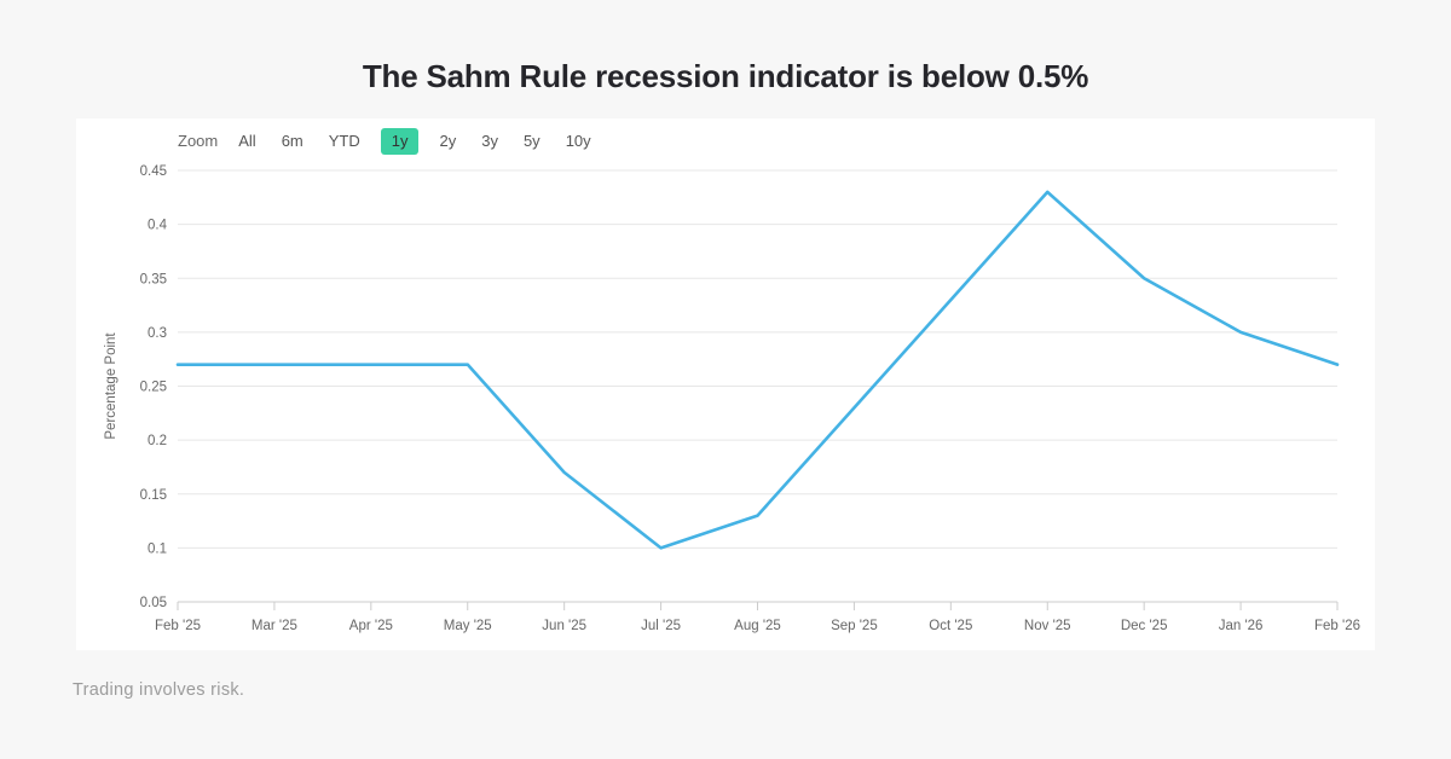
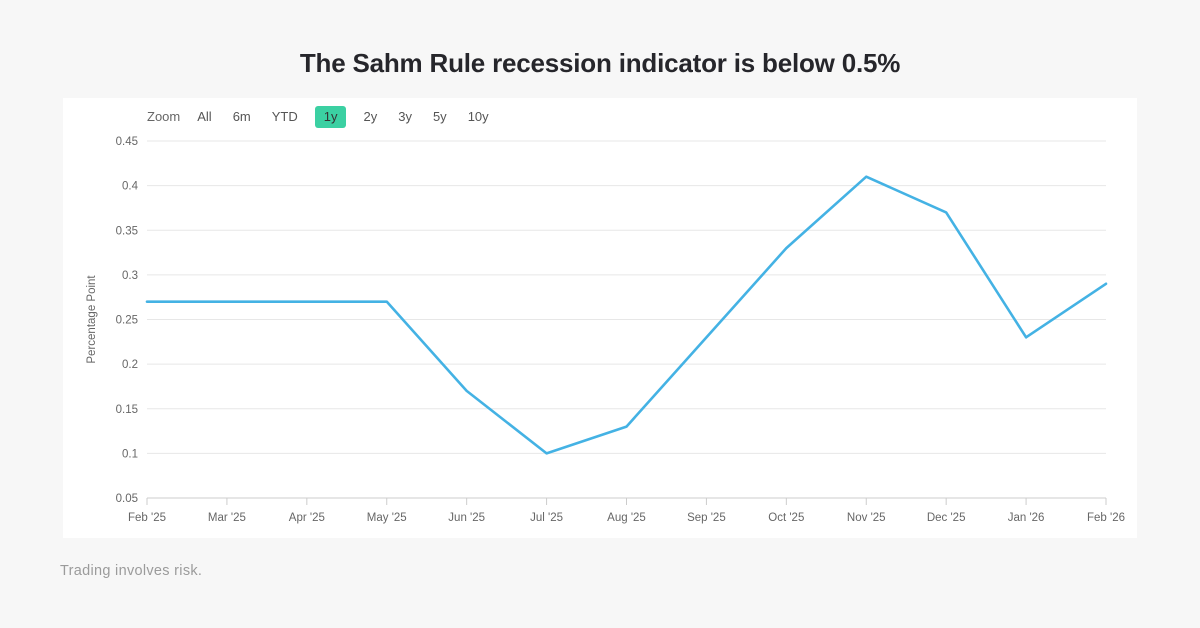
Nov '25: 0.43 -> 0.41
Dec '25: 0.35 -> 0.37
Jan '26: 0.30 -> 0.23
Feb '26: 0.27 -> 0.29
